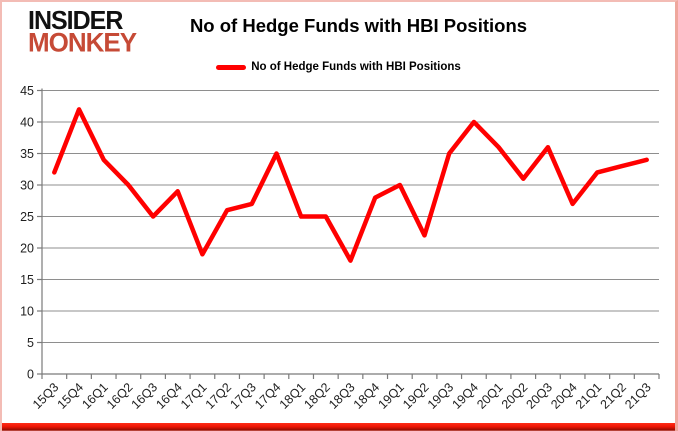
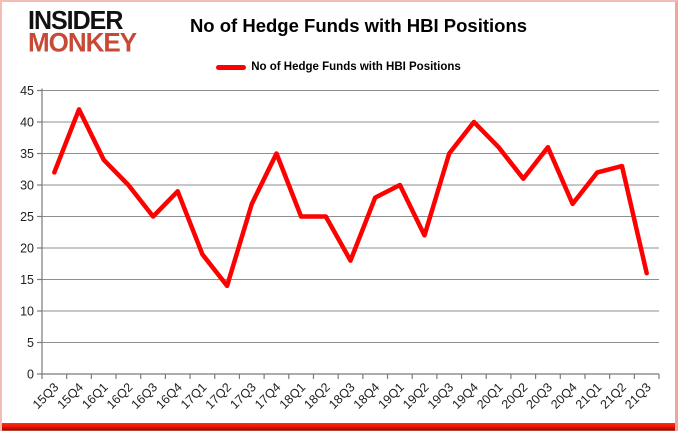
17Q2: 26 -> 14
21Q3: 34 -> 16
